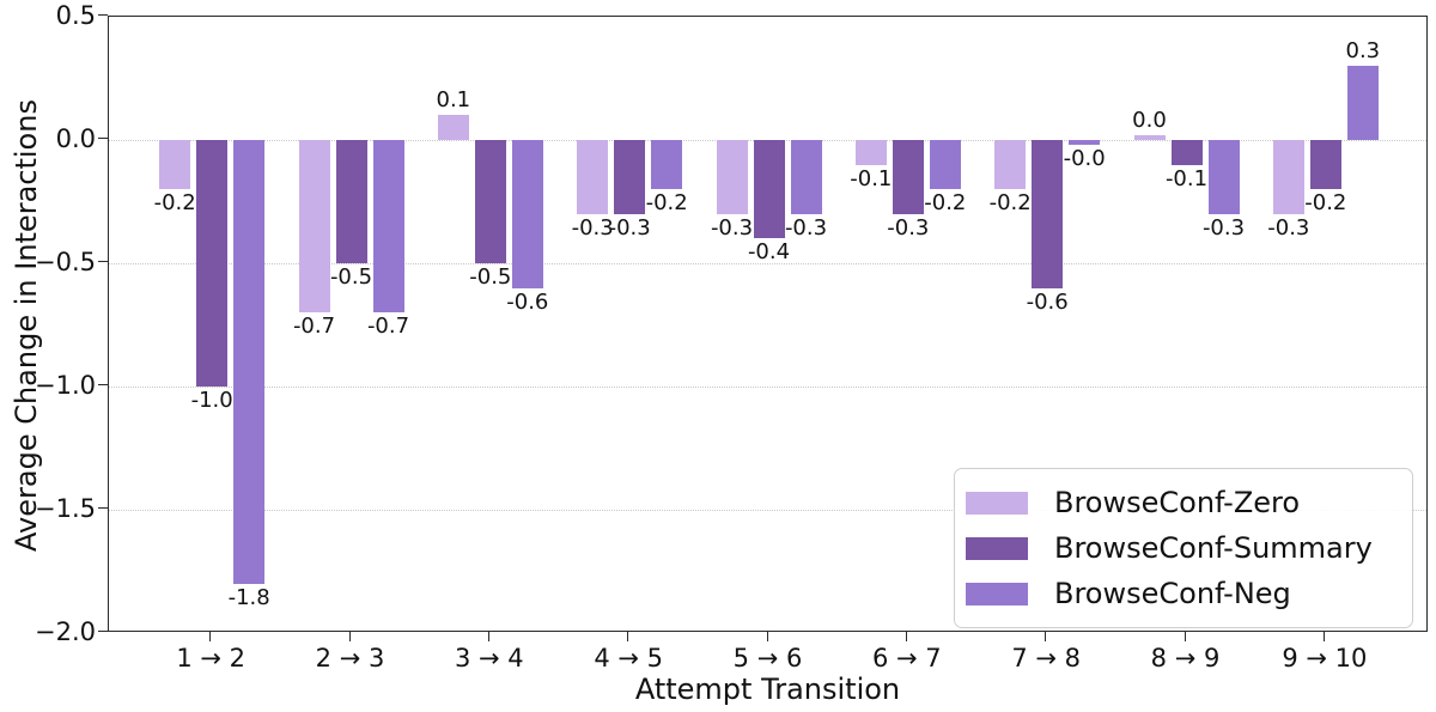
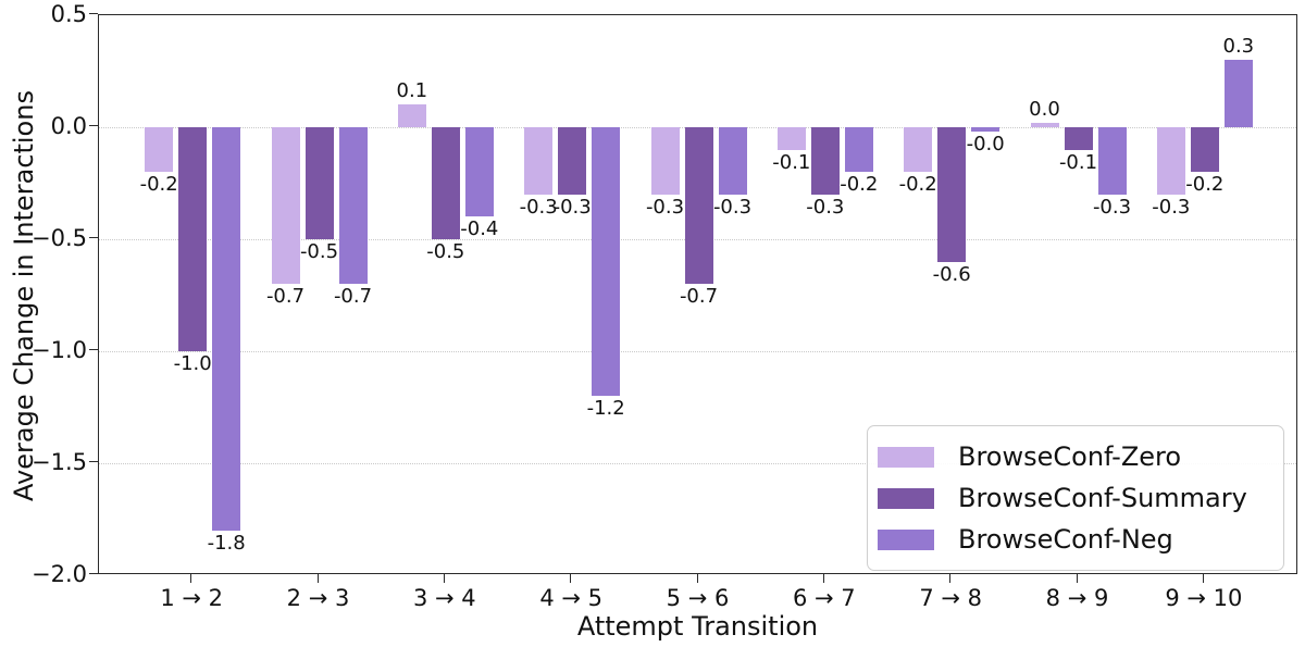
BrowseConf-Neg/3 → 4: -0.6 -> -0.4
BrowseConf-Neg/4 → 5: -0.2 -> -1.2
BrowseConf-Summary/5 → 6: -0.4 -> -0.7
